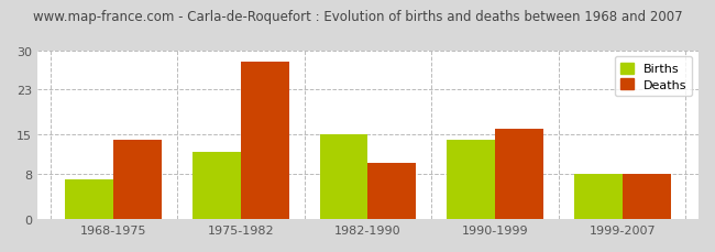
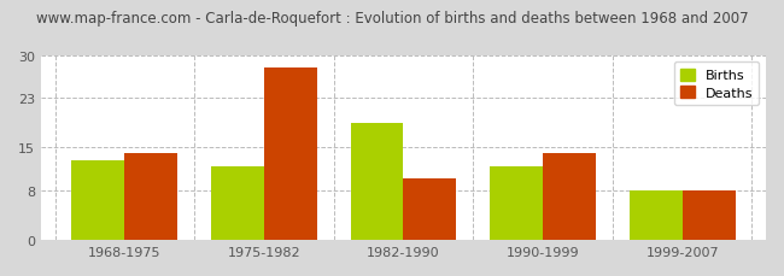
Births/1968-1975: 7 -> 13
Births/1982-1990: 15 -> 19
Births/1990-1999: 14 -> 12
Deaths/1990-1999: 16 -> 14
